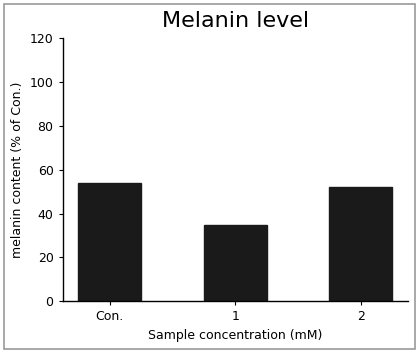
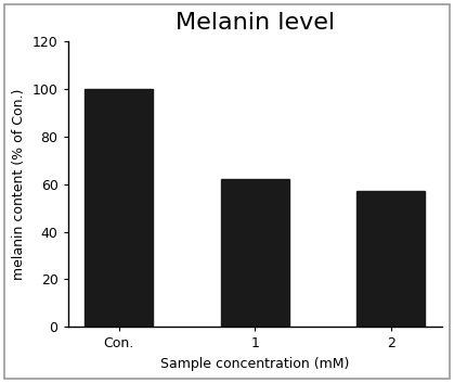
Con.: 54 -> 100
1: 35 -> 62
2: 52 -> 57
